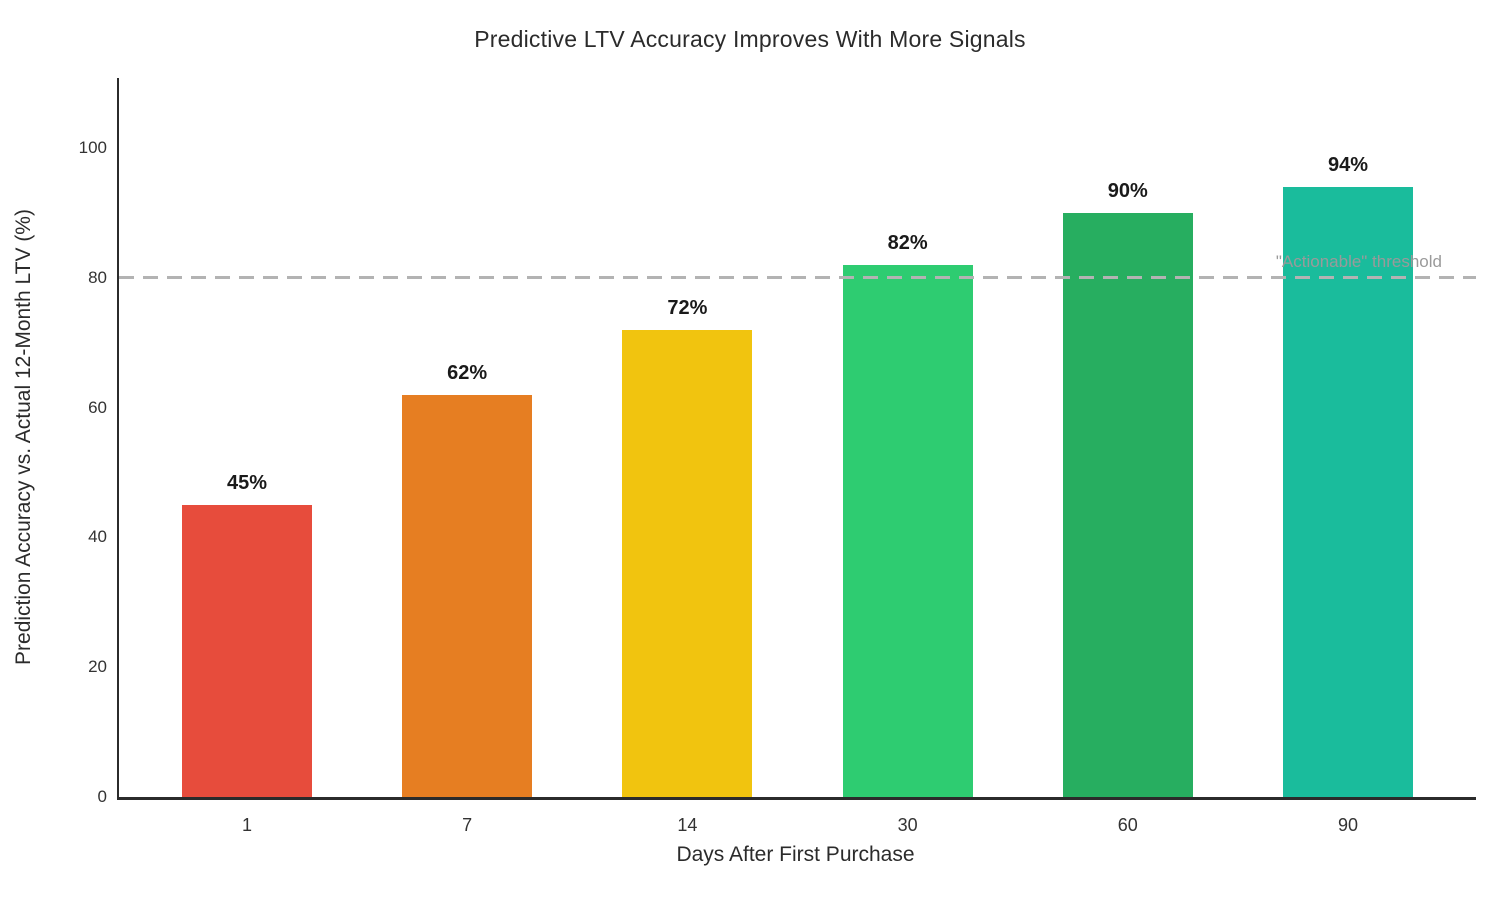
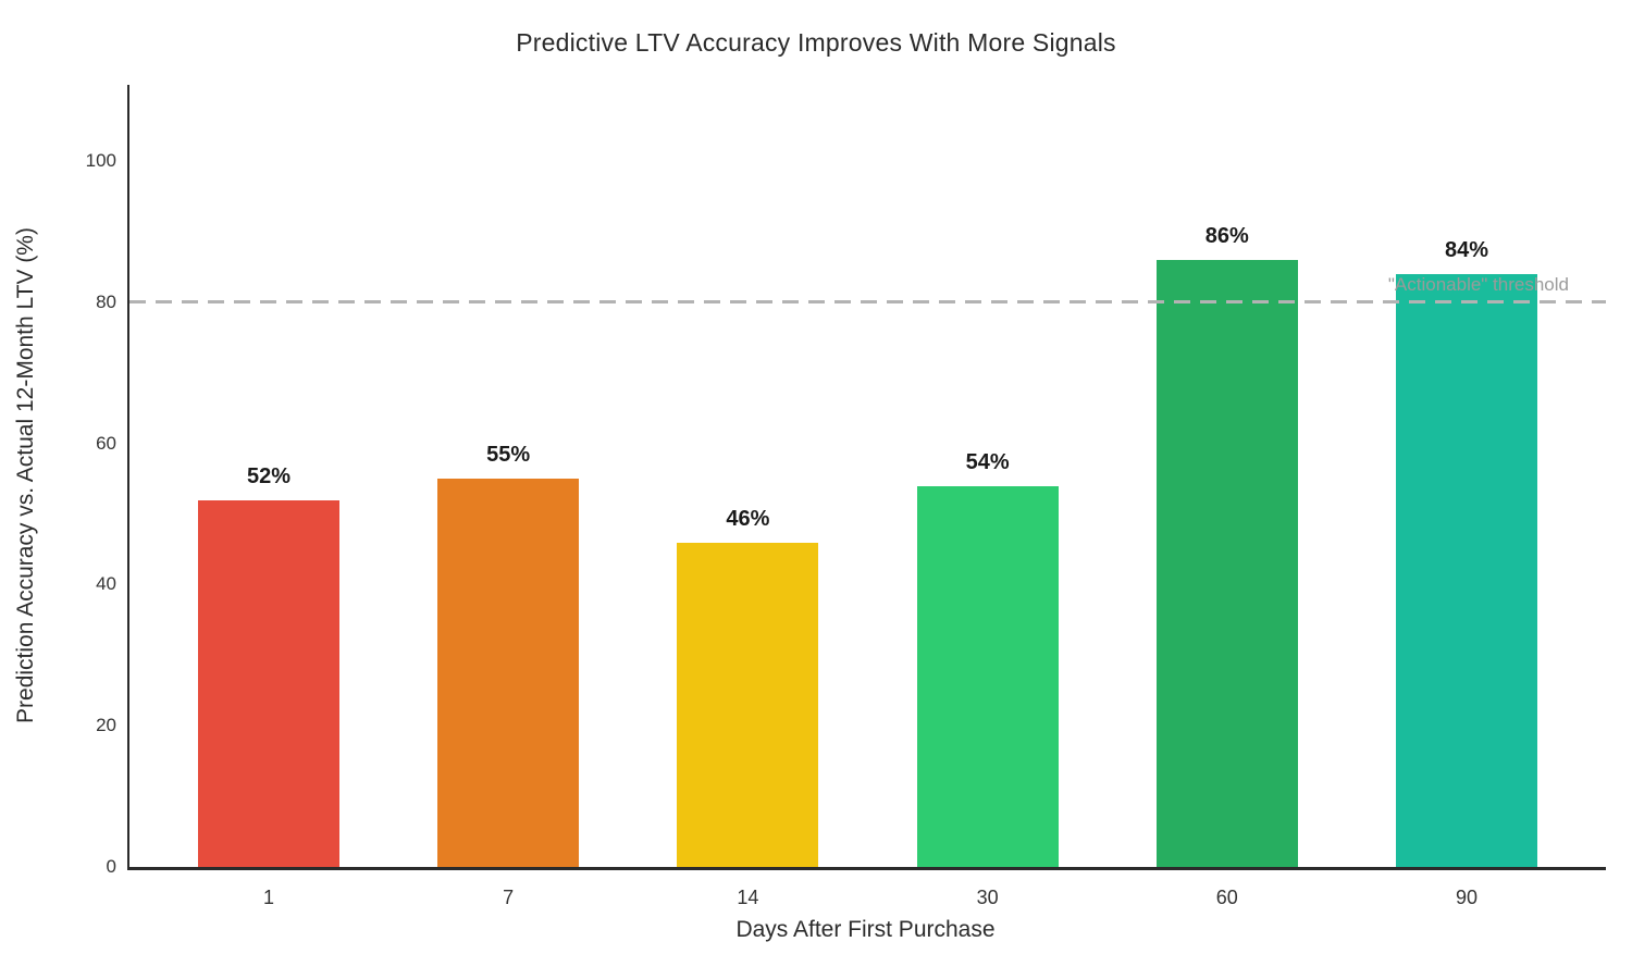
1: 45% -> 52%
7: 62% -> 55%
14: 72% -> 46%
30: 82% -> 54%
60: 90% -> 86%
90: 94% -> 84%
